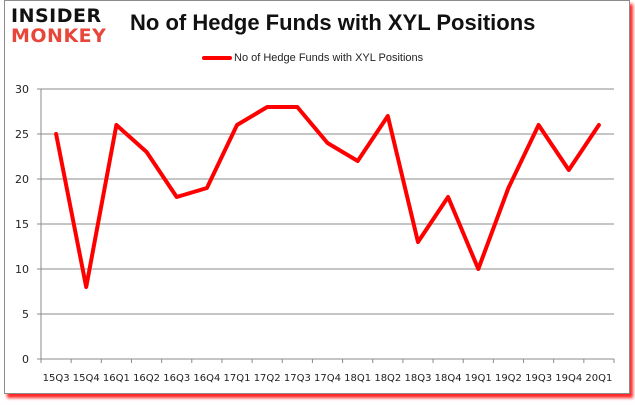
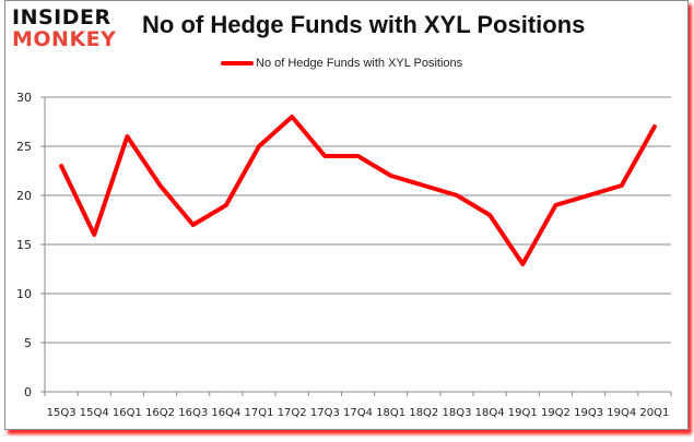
15Q3: 25 -> 23
15Q4: 8 -> 16
16Q2: 23 -> 21
16Q3: 18 -> 17
17Q1: 26 -> 25
17Q3: 28 -> 24
18Q2: 27 -> 21
18Q3: 13 -> 20
19Q1: 10 -> 13
19Q3: 26 -> 20
20Q1: 26 -> 27
